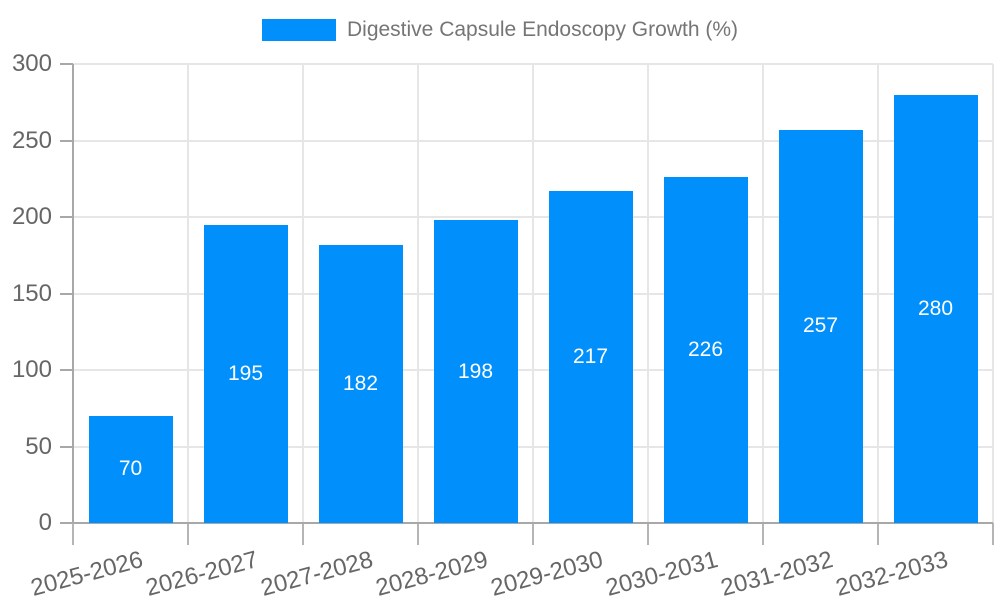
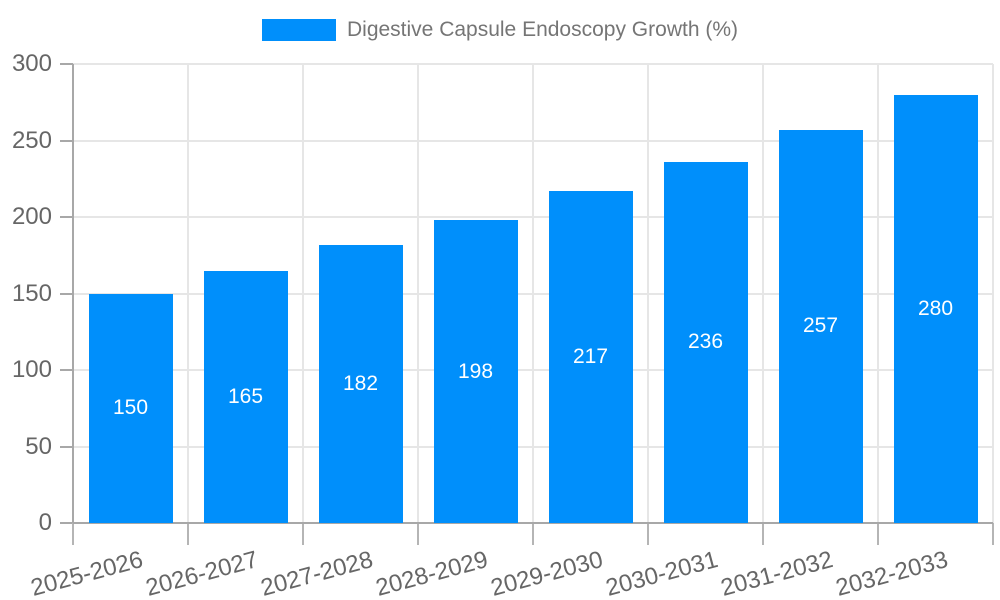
2025-2026: 70 -> 150
2026-2027: 195 -> 165
2030-2031: 226 -> 236
